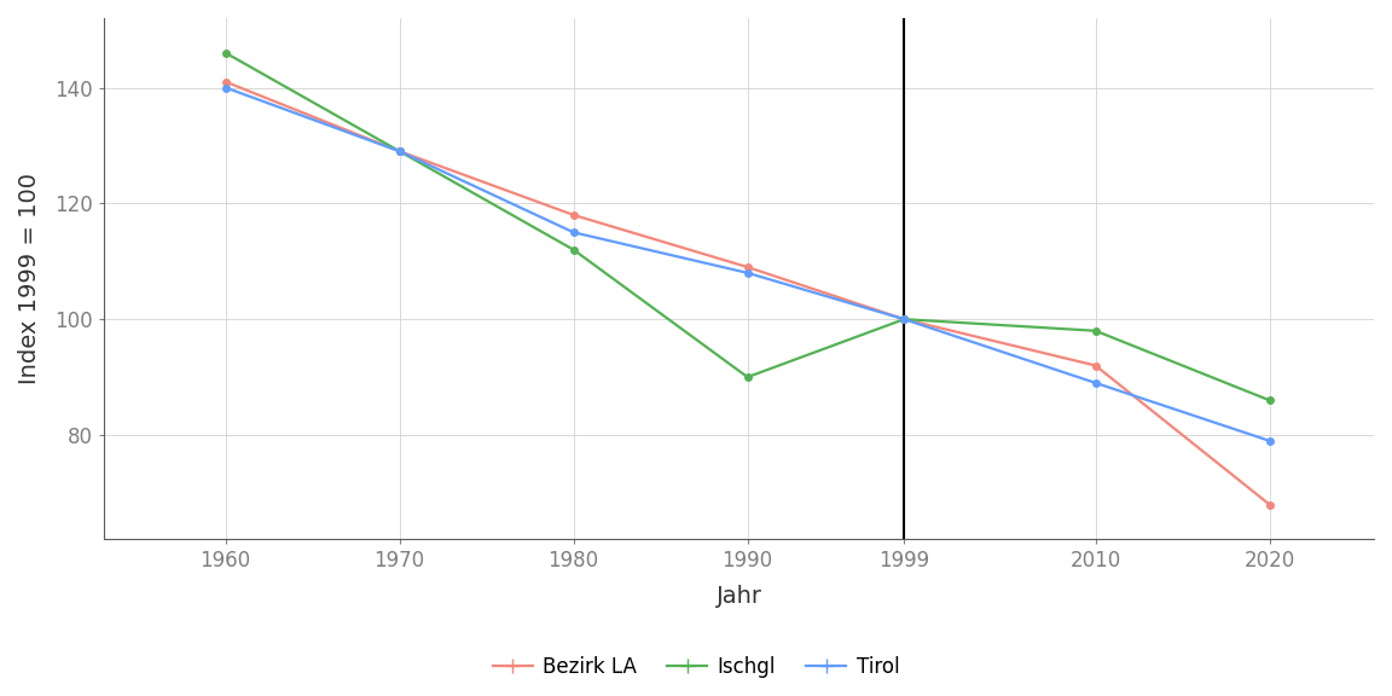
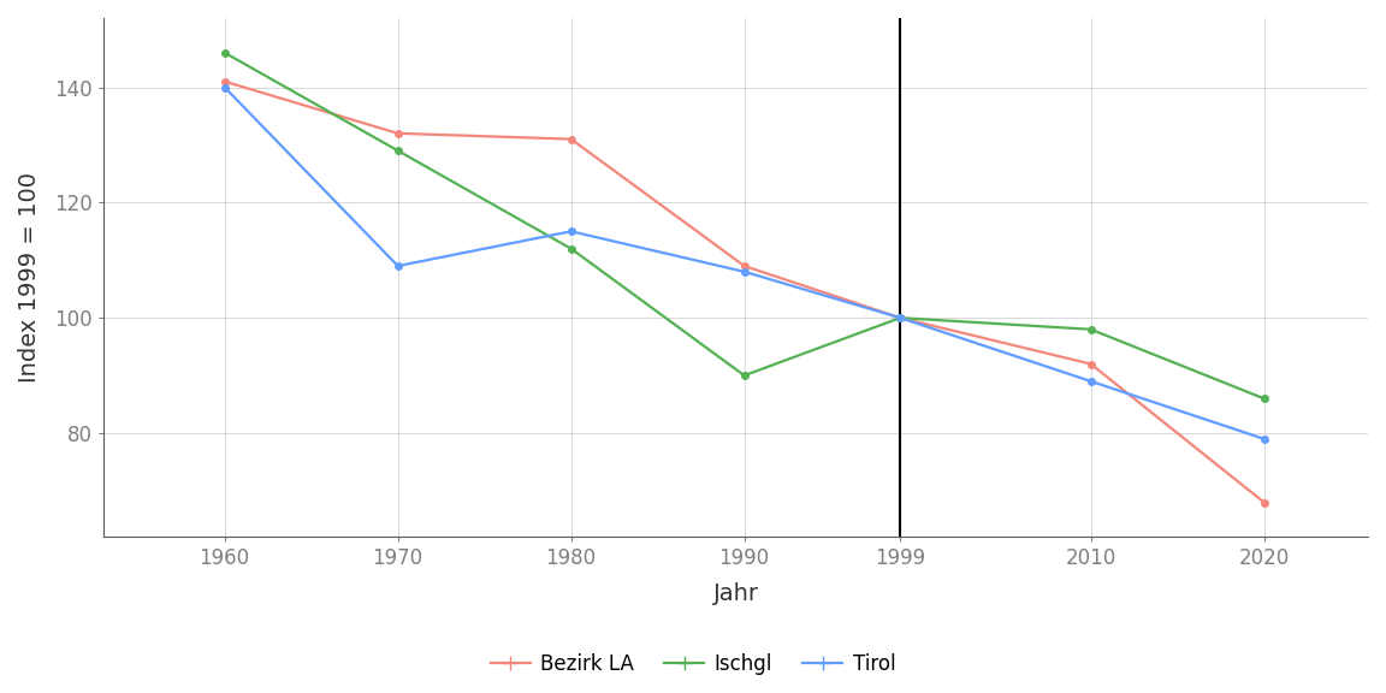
Bezirk LA/1970: 129 -> 132
Tirol/1970: 129 -> 109
Bezirk LA/1980: 118 -> 131
